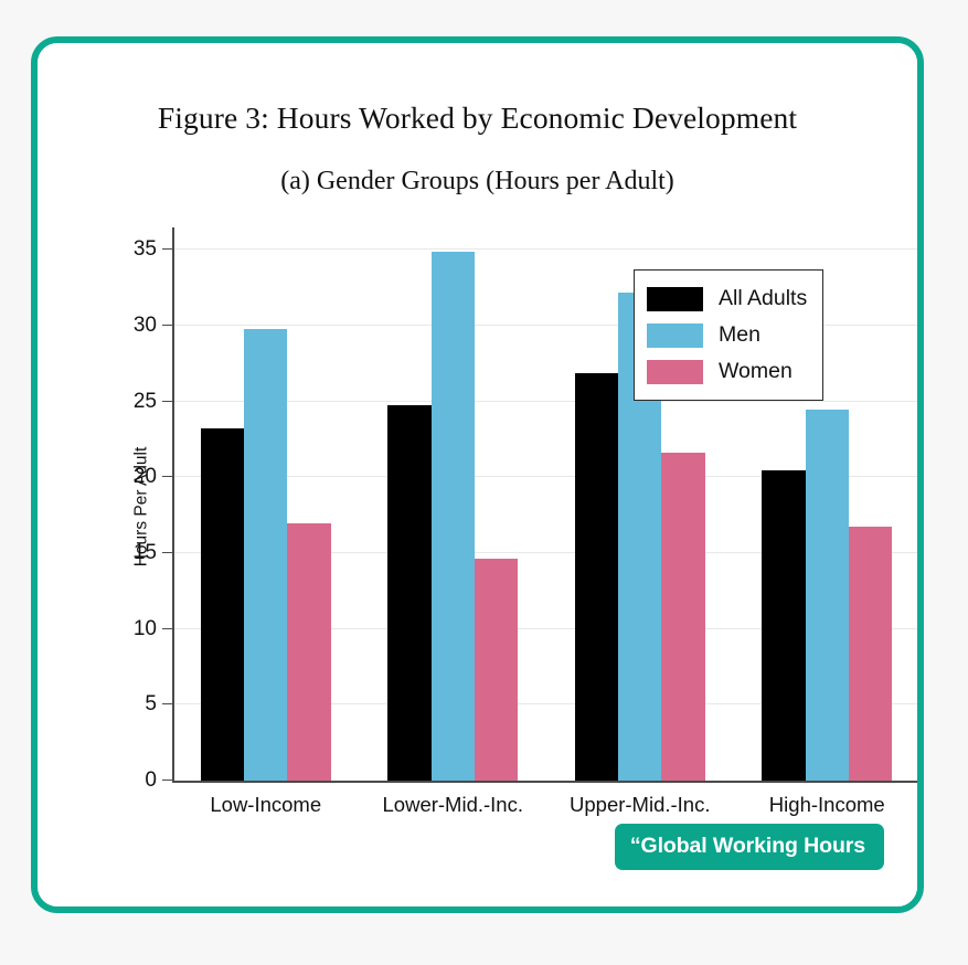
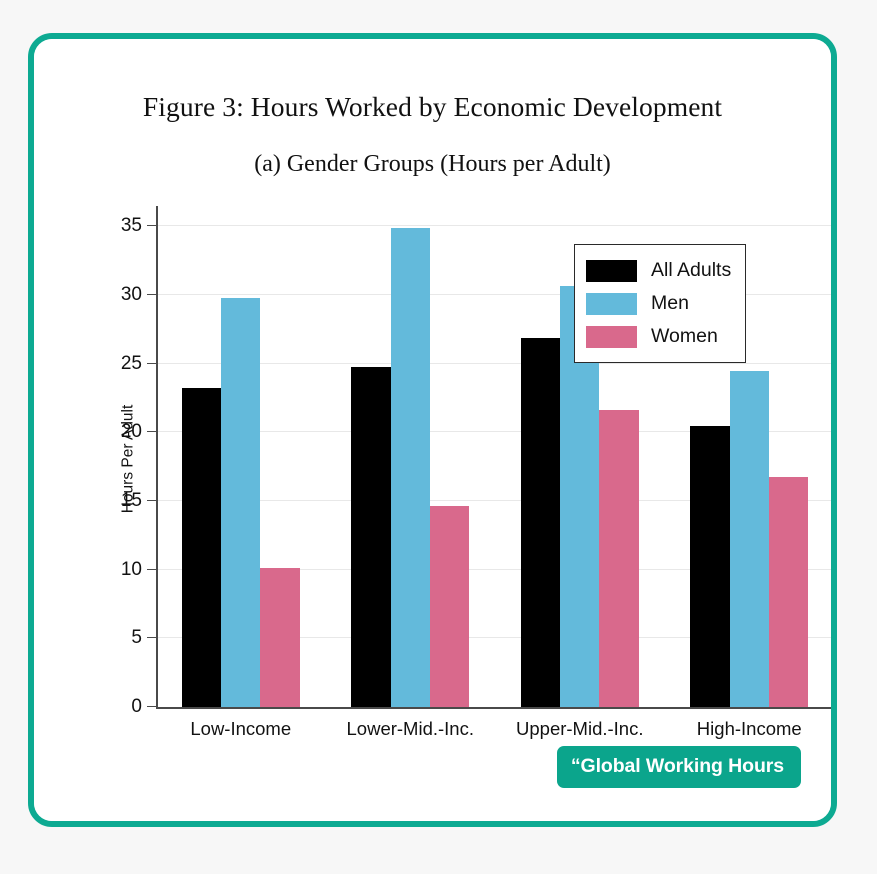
Women/Low-Income: 17.0 -> 10.1
Men/Upper-Mid.-Inc.: 32.2 -> 30.7
